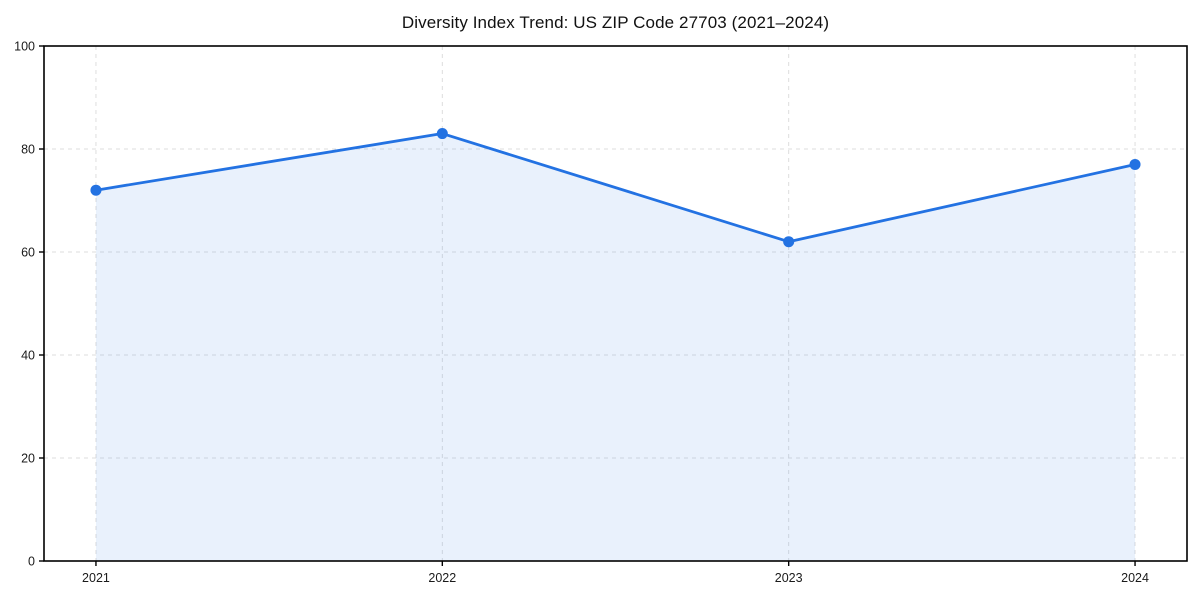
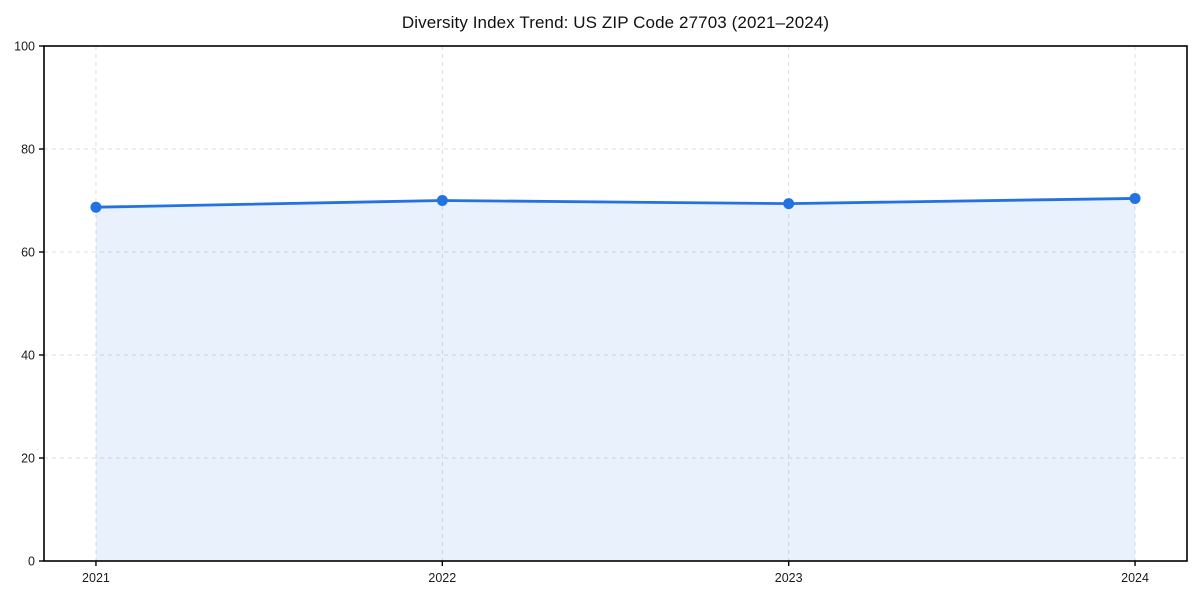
2021: 72 -> 69
2022: 83 -> 70
2023: 62 -> 69
2024: 77 -> 70
